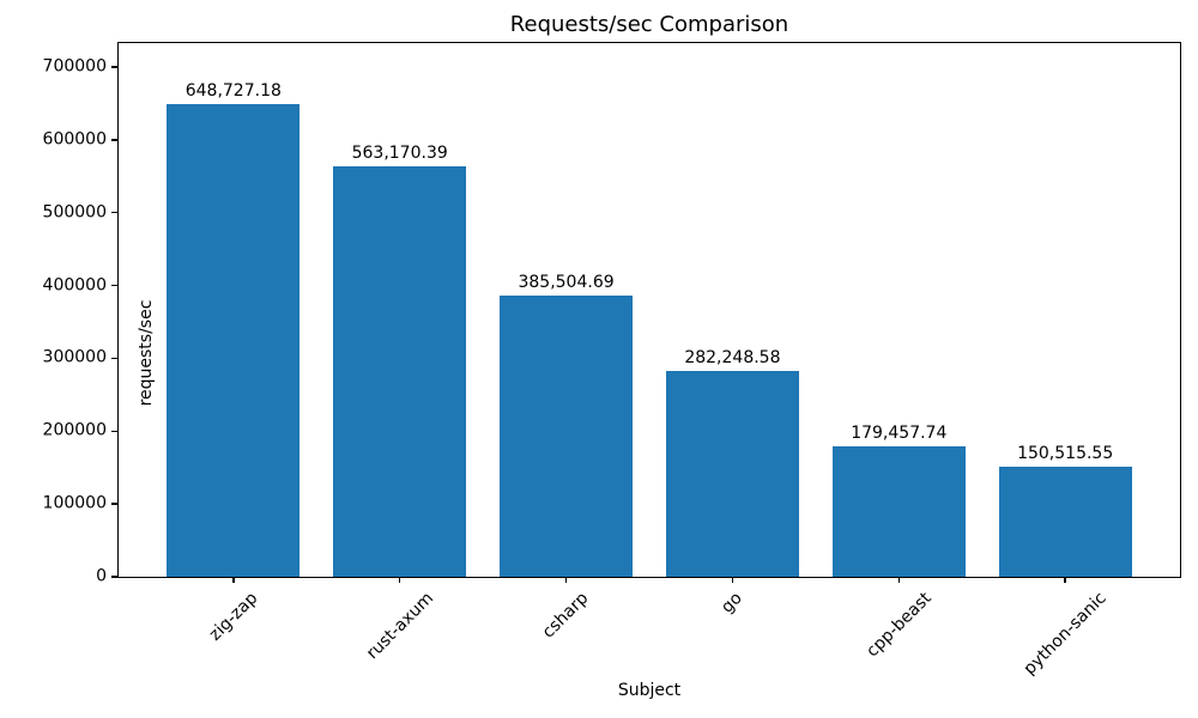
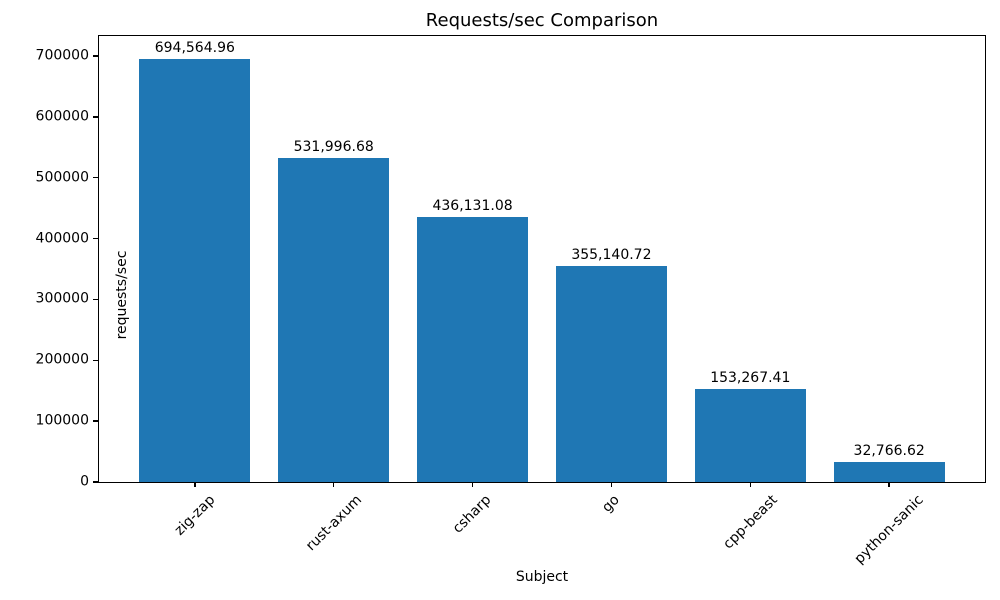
zig-zap: 648,727.18 -> 694,564.96
rust-axum: 563,170.39 -> 531,996.68
csharp: 385,504.69 -> 436,131.08
go: 282,248.58 -> 355,140.72
cpp-beast: 179,457.74 -> 153,267.41
python-sanic: 150,515.55 -> 32,766.62
